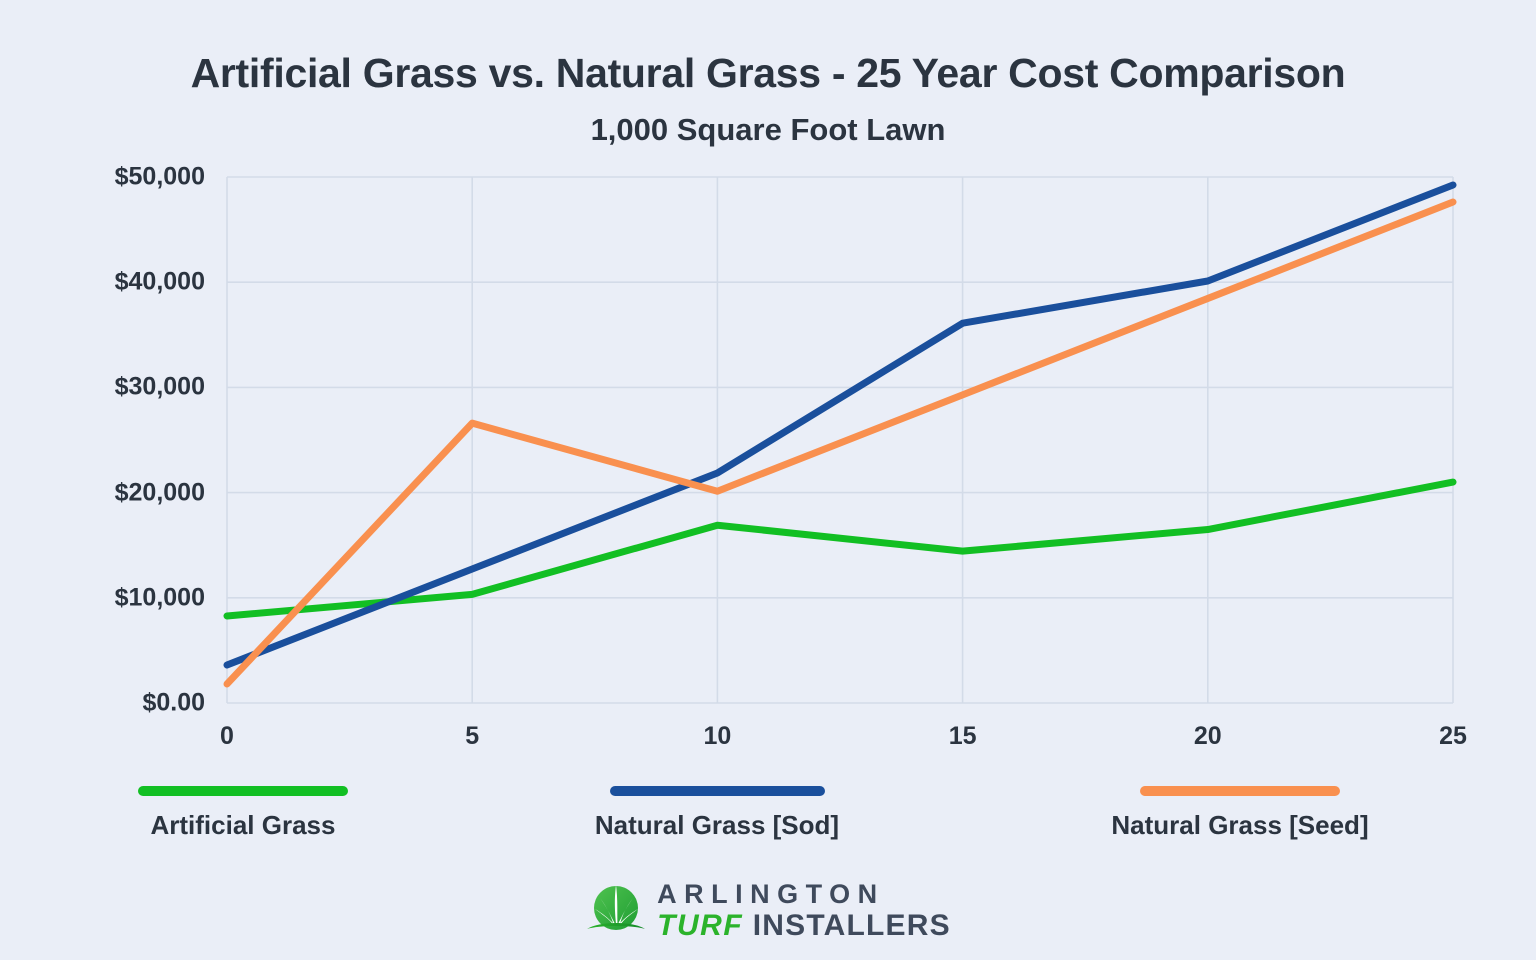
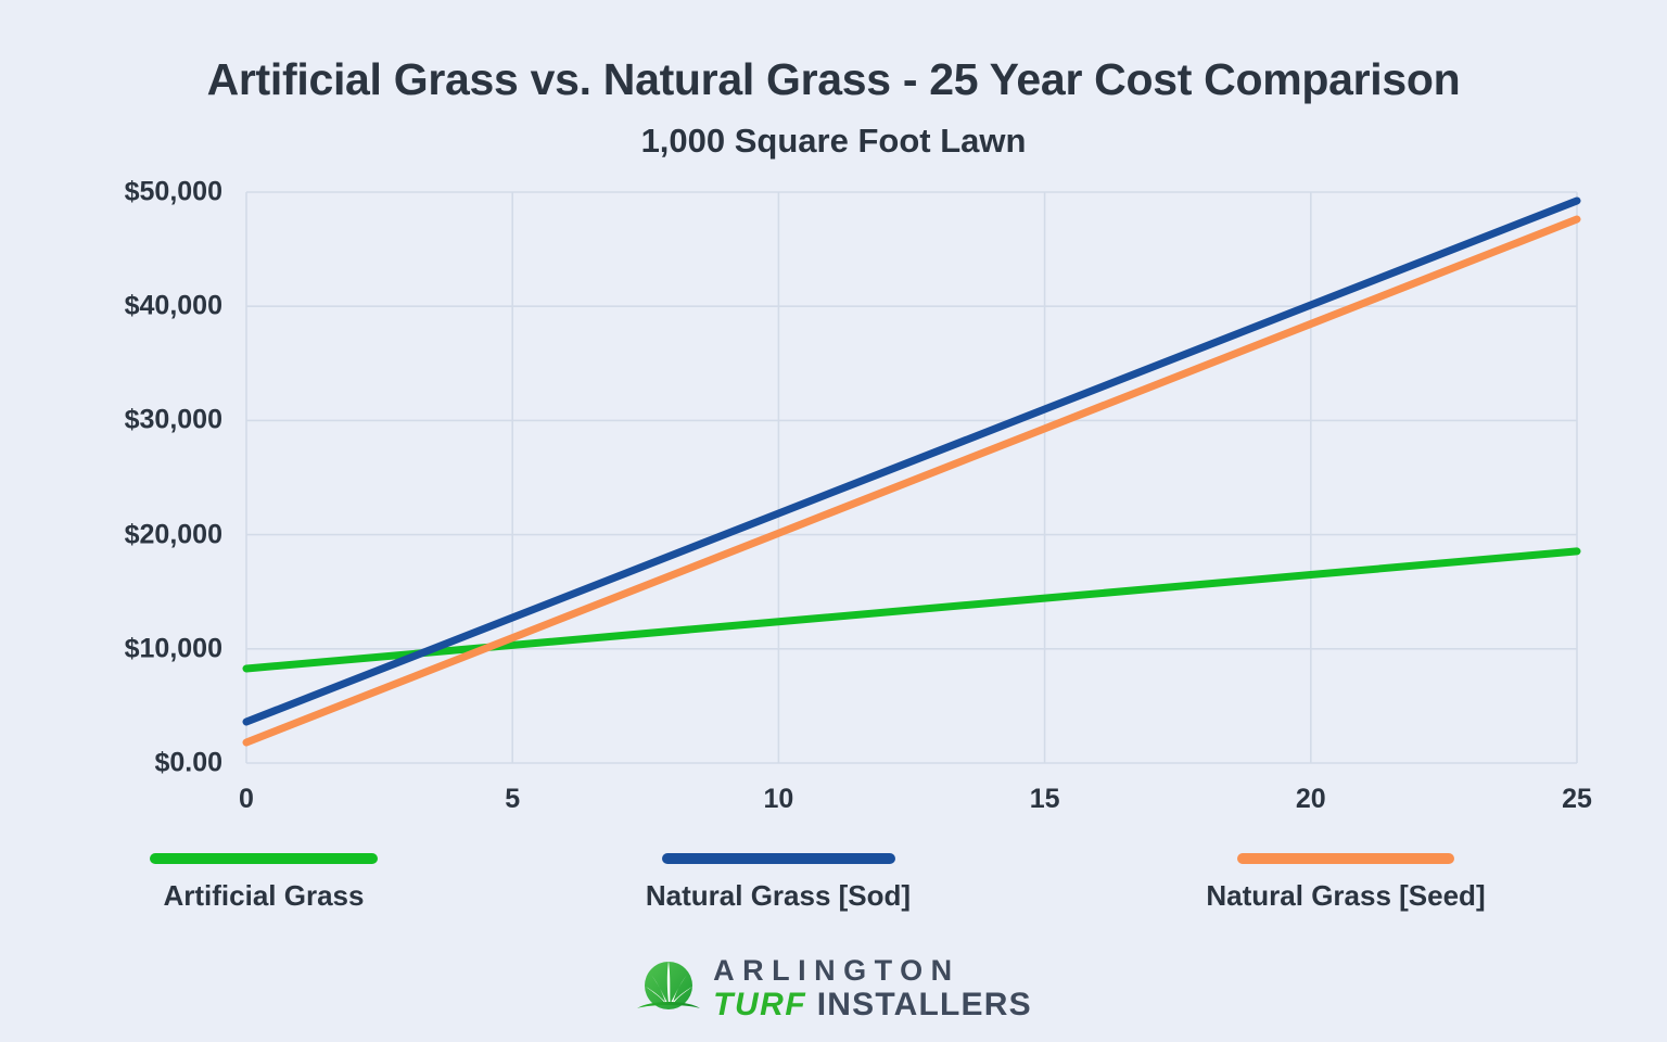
Natural Grass [Seed]/5: $26600 -> $11000
Artificial Grass/10: $16900 -> $12400
Natural Grass [Sod]/15: $36100 -> $31000
Artificial Grass/25: $21000 -> $18500
